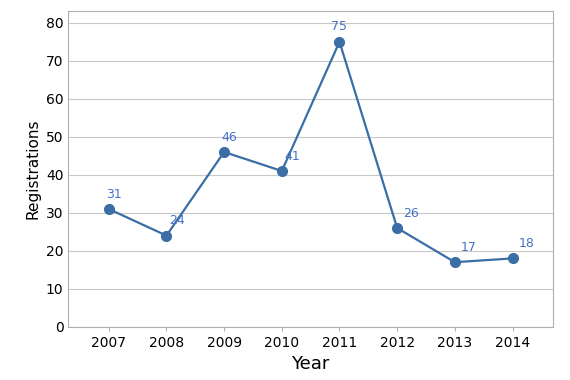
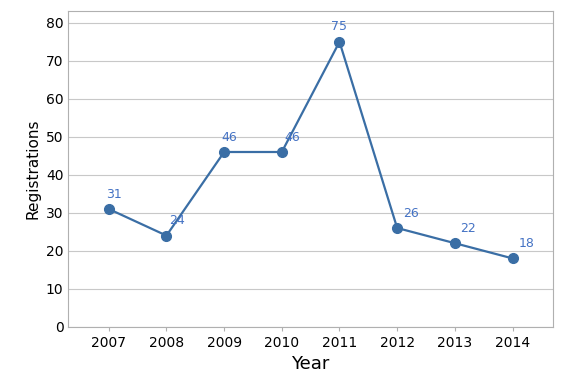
2010: 41 -> 46
2013: 17 -> 22
